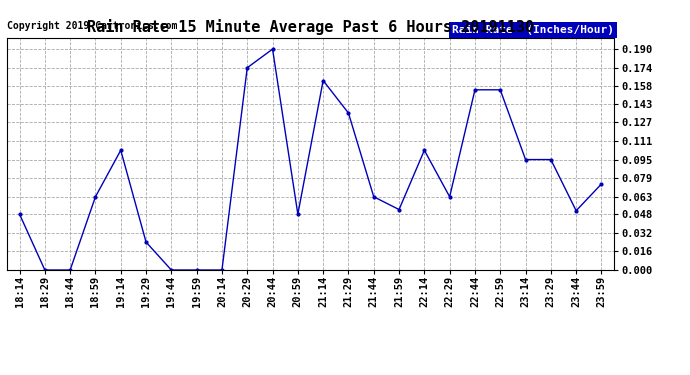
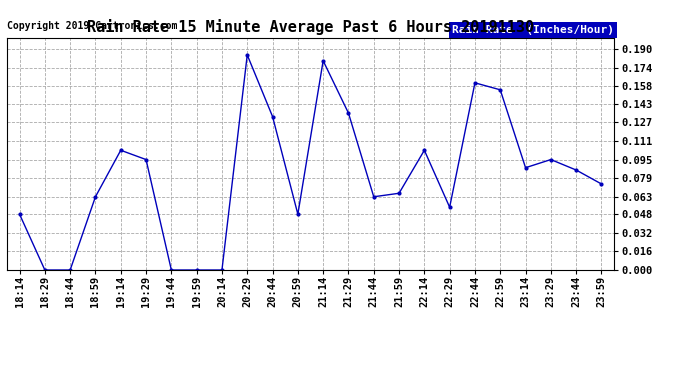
19:29: 0.024 -> 0.095
20:29: 0.174 -> 0.185
20:44: 0.190 -> 0.132
21:14: 0.163 -> 0.180
21:59: 0.052 -> 0.066
22:29: 0.063 -> 0.054
22:44: 0.155 -> 0.161
23:14: 0.095 -> 0.088
23:44: 0.051 -> 0.086
